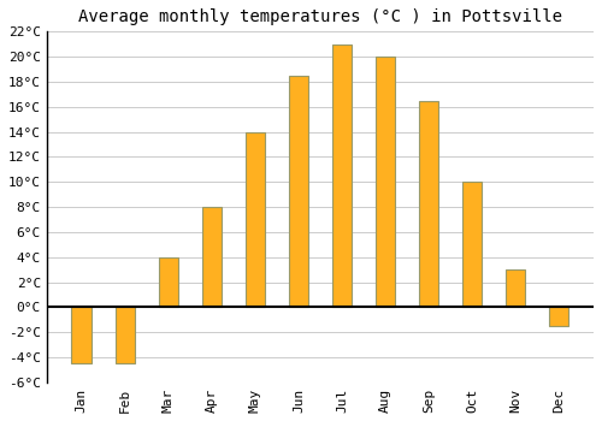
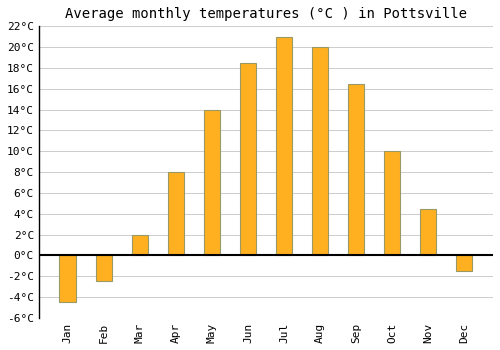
Feb: -4.5°C -> -2.5°C
Mar: 4.0°C -> 2.0°C
Nov: 3.0°C -> 4.5°C
